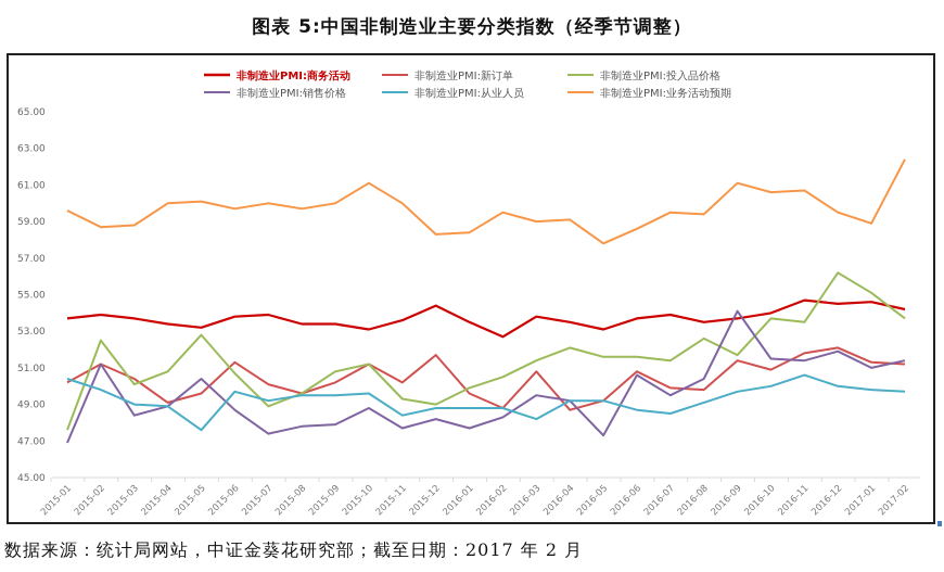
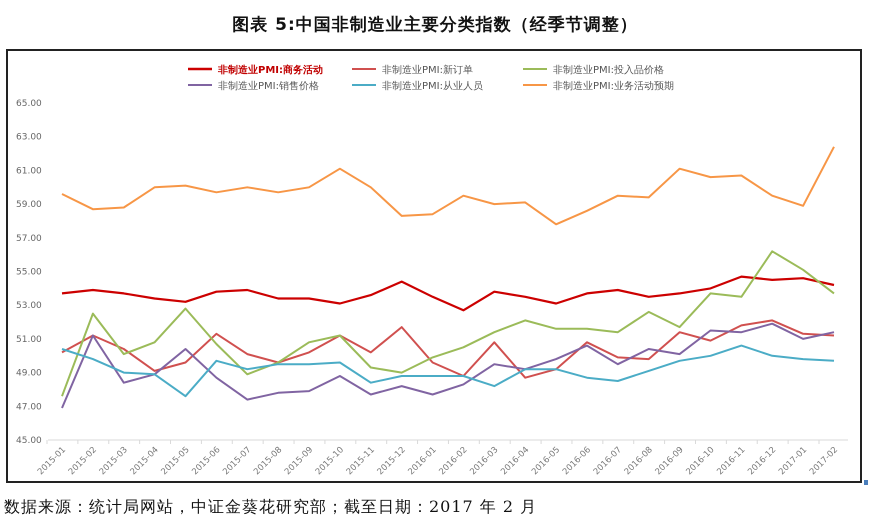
非制造业PMI:销售价格/2016-05: 47.3 -> 49.8
非制造业PMI:销售价格/2016-09: 54.1 -> 50.1
